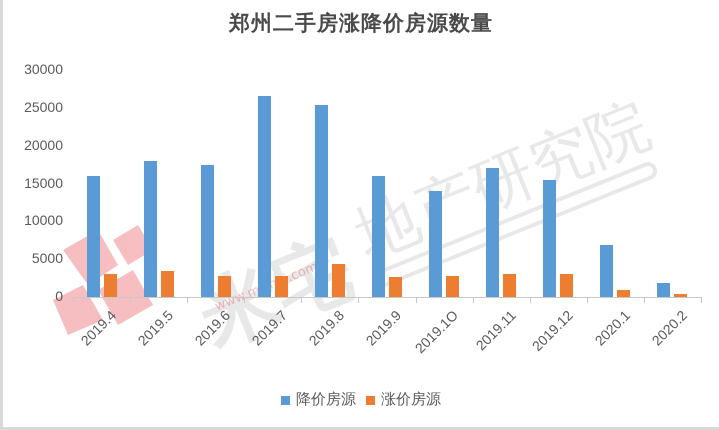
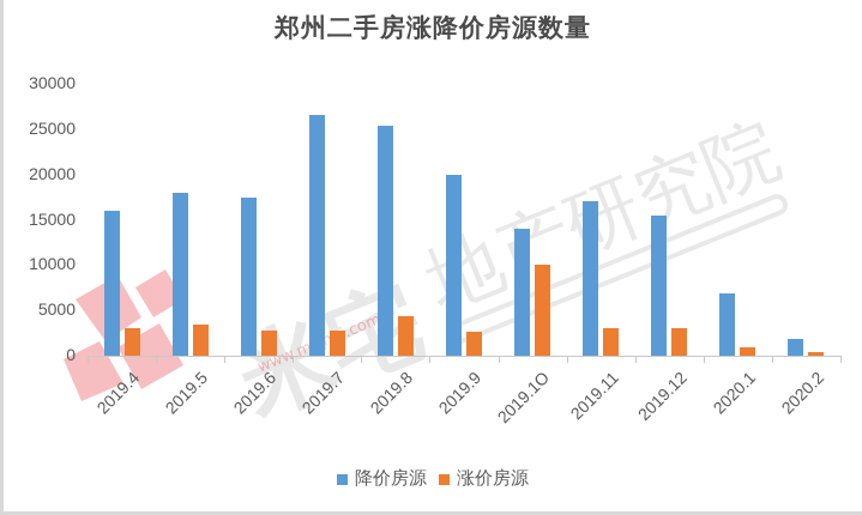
降价房源/2019.9: 16000 -> 20000
涨价房源/2019.1O: 3000 -> 10000
